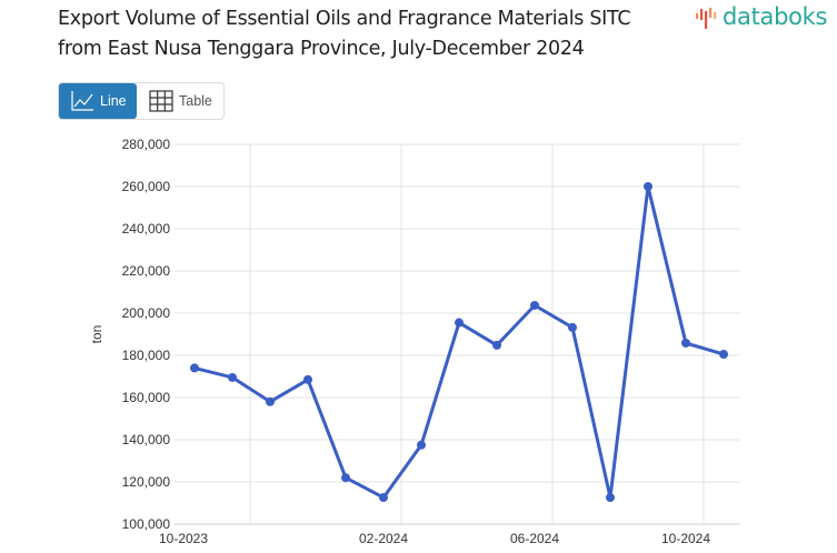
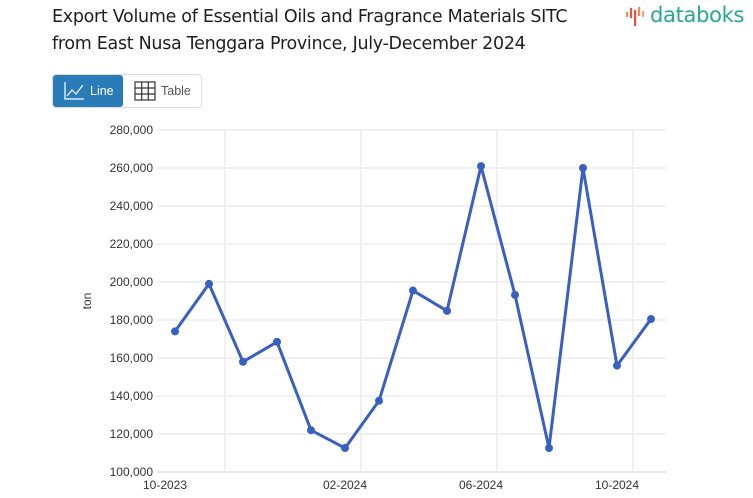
10-2023: 170000 -> 199000
06-2024: 204000 -> 261000
10-2024: 186000 -> 156000
